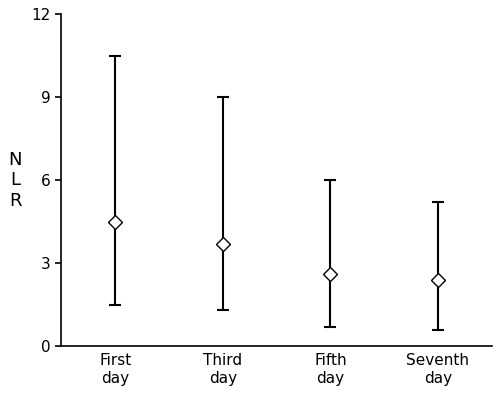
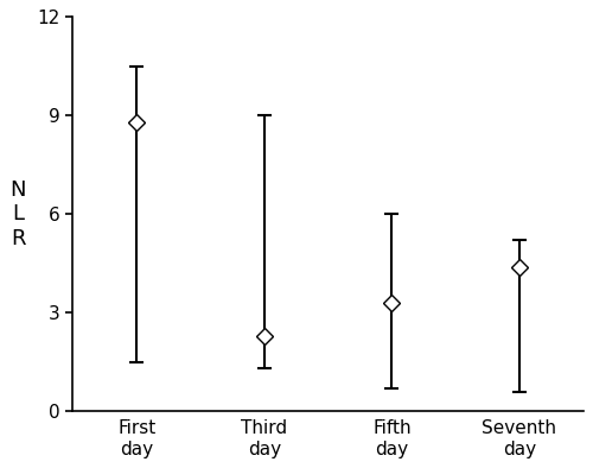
First day: 4.5 -> 8.8
Third day: 3.7 -> 2.3
Fifth day: 2.6 -> 3.3
Seventh day: 2.4 -> 4.4
